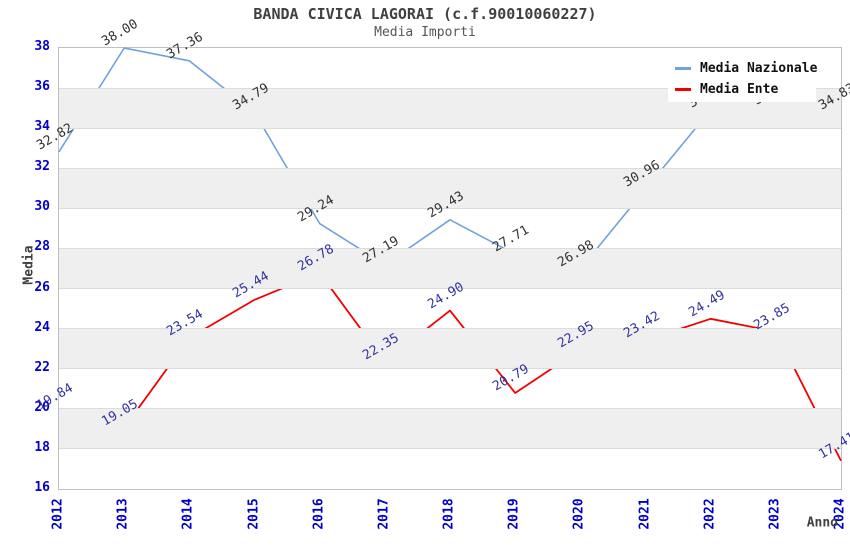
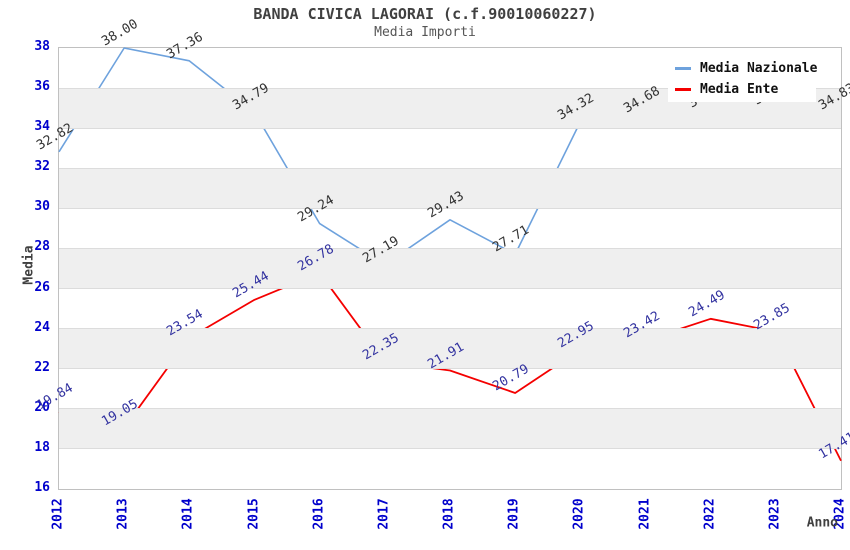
Media Ente/2018: 24.90 -> 21.91
Media Nazionale/2020: 26.98 -> 34.32
Media Nazionale/2021: 30.96 -> 34.68
